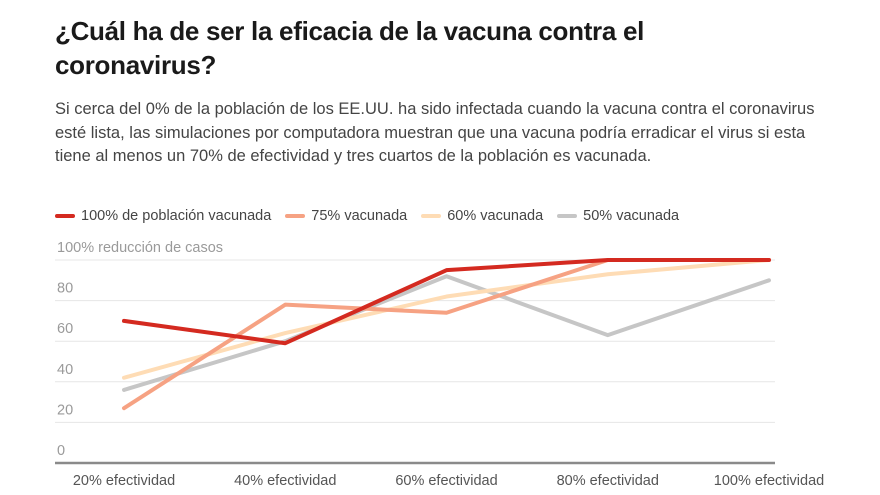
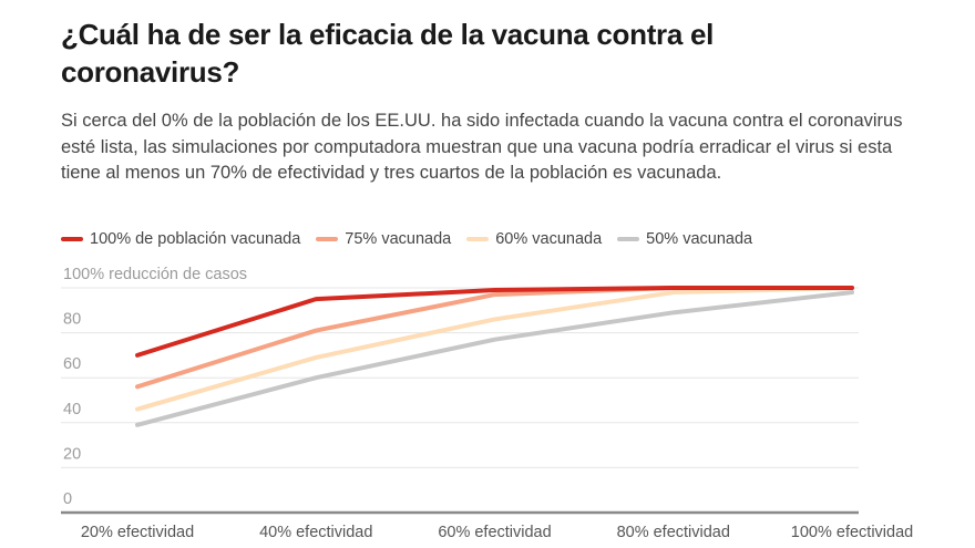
75% vacunada/20% efectividad: 27 -> 56
60% vacunada/20% efectividad: 42 -> 46
50% vacunada/20% efectividad: 36 -> 39
100% de población vacunada/40% efectividad: 59 -> 95
75% vacunada/40% efectividad: 78 -> 81
60% vacunada/40% efectividad: 64 -> 69
100% de población vacunada/60% efectividad: 95 -> 99
75% vacunada/60% efectividad: 74 -> 97
60% vacunada/60% efectividad: 82 -> 86
50% vacunada/60% efectividad: 92 -> 77
60% vacunada/80% efectividad: 93 -> 98
50% vacunada/80% efectividad: 63 -> 89
50% vacunada/100% efectividad: 90 -> 98
